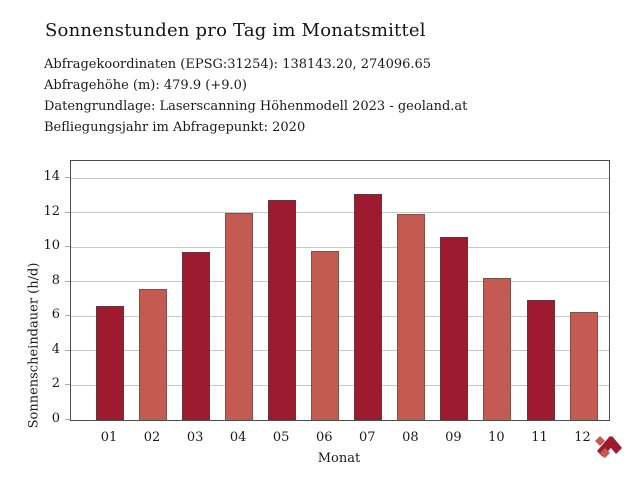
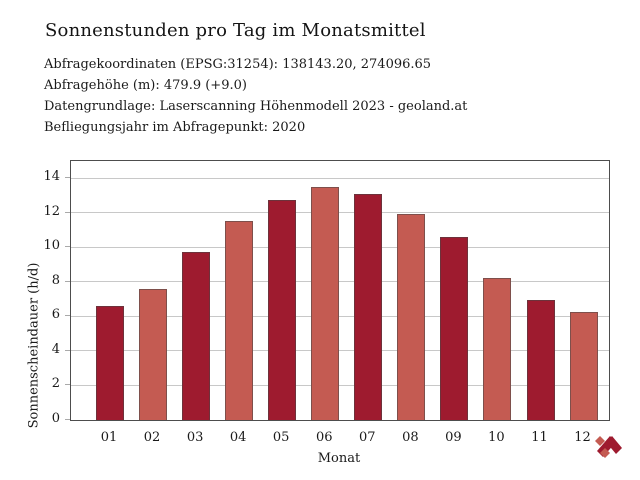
04: 12.0 -> 11.6
06: 9.8 -> 13.5
